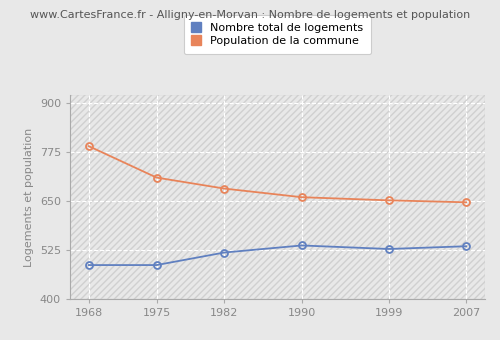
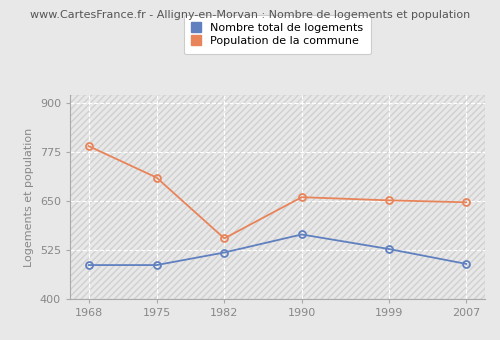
Population de la commune/1982: 682 -> 555
Nombre total de logements/1990: 537 -> 565
Nombre total de logements/2007: 535 -> 490
